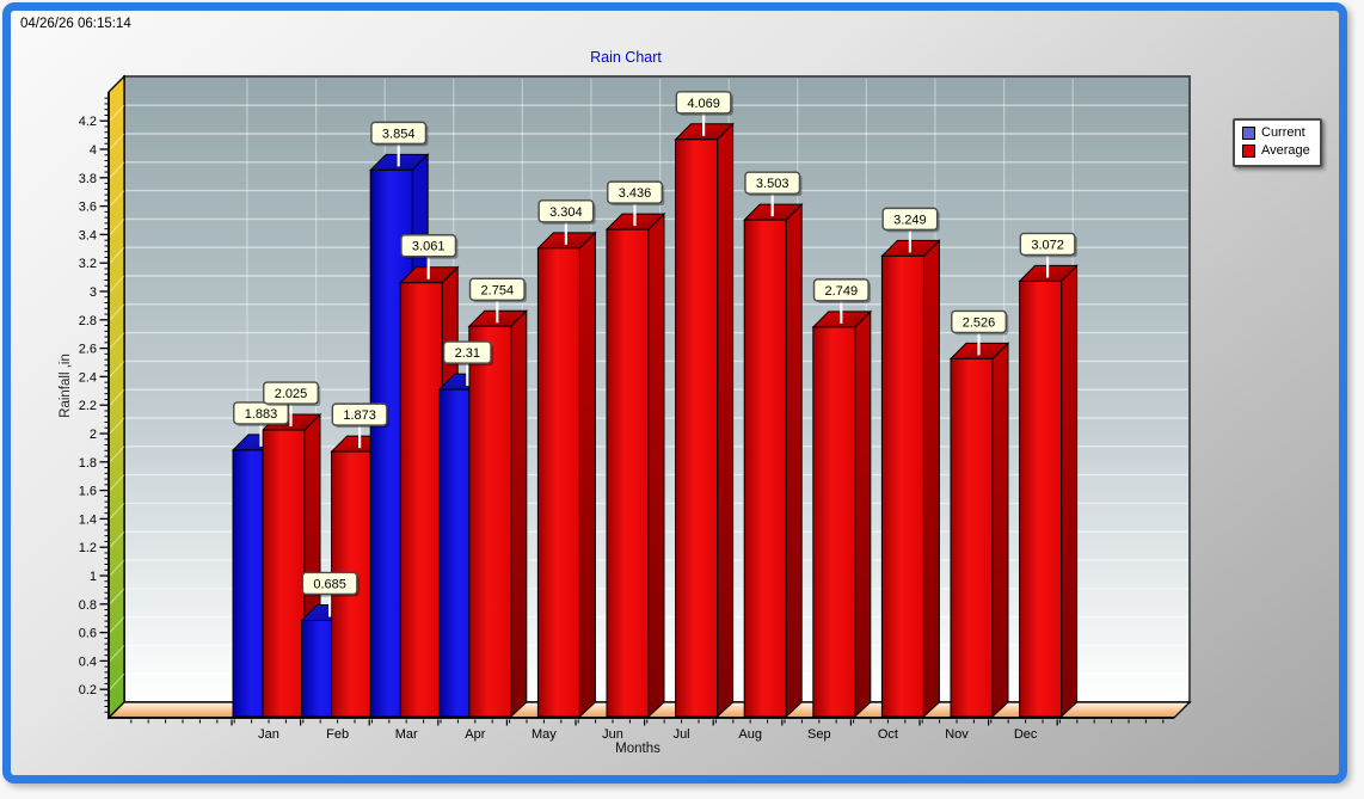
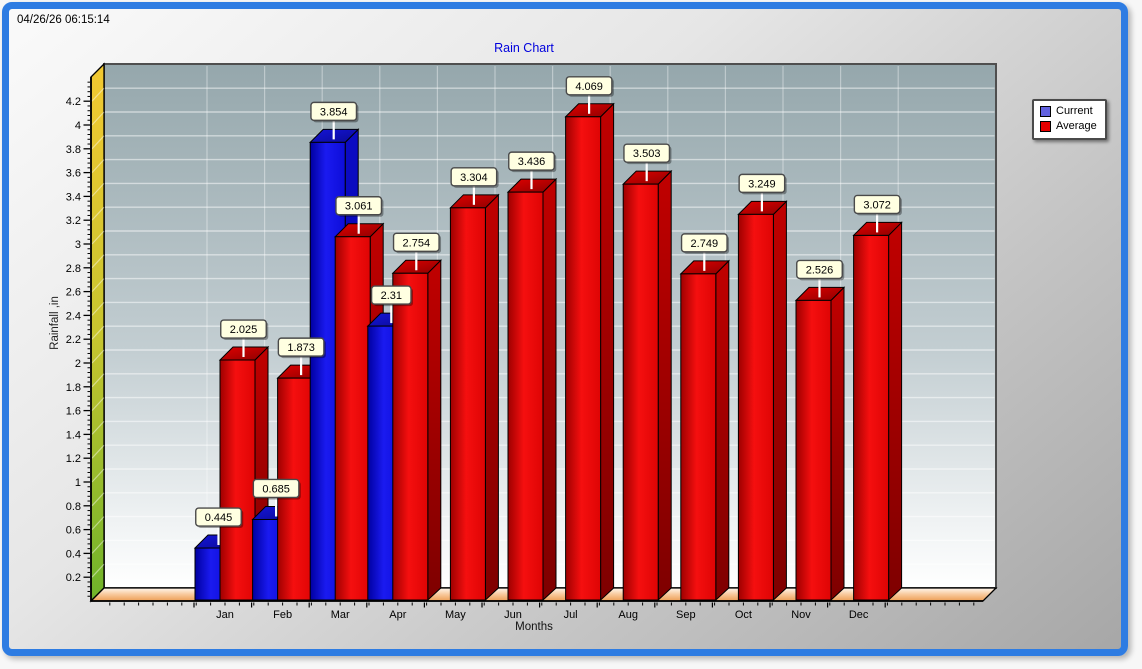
Current/Jan: 1.883 -> 0.445
